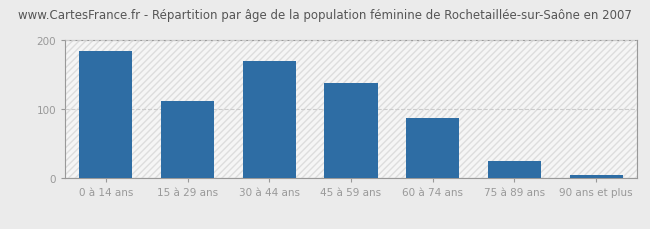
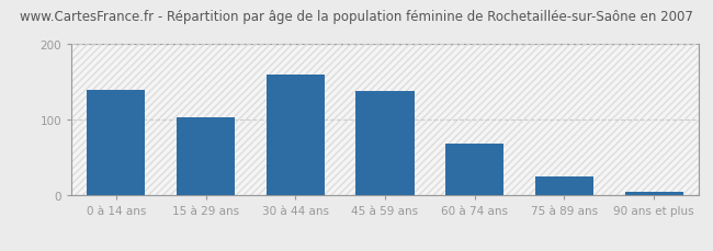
0 à 14 ans: 184 -> 140
15 à 29 ans: 112 -> 103
30 à 44 ans: 170 -> 160
60 à 74 ans: 88 -> 68
